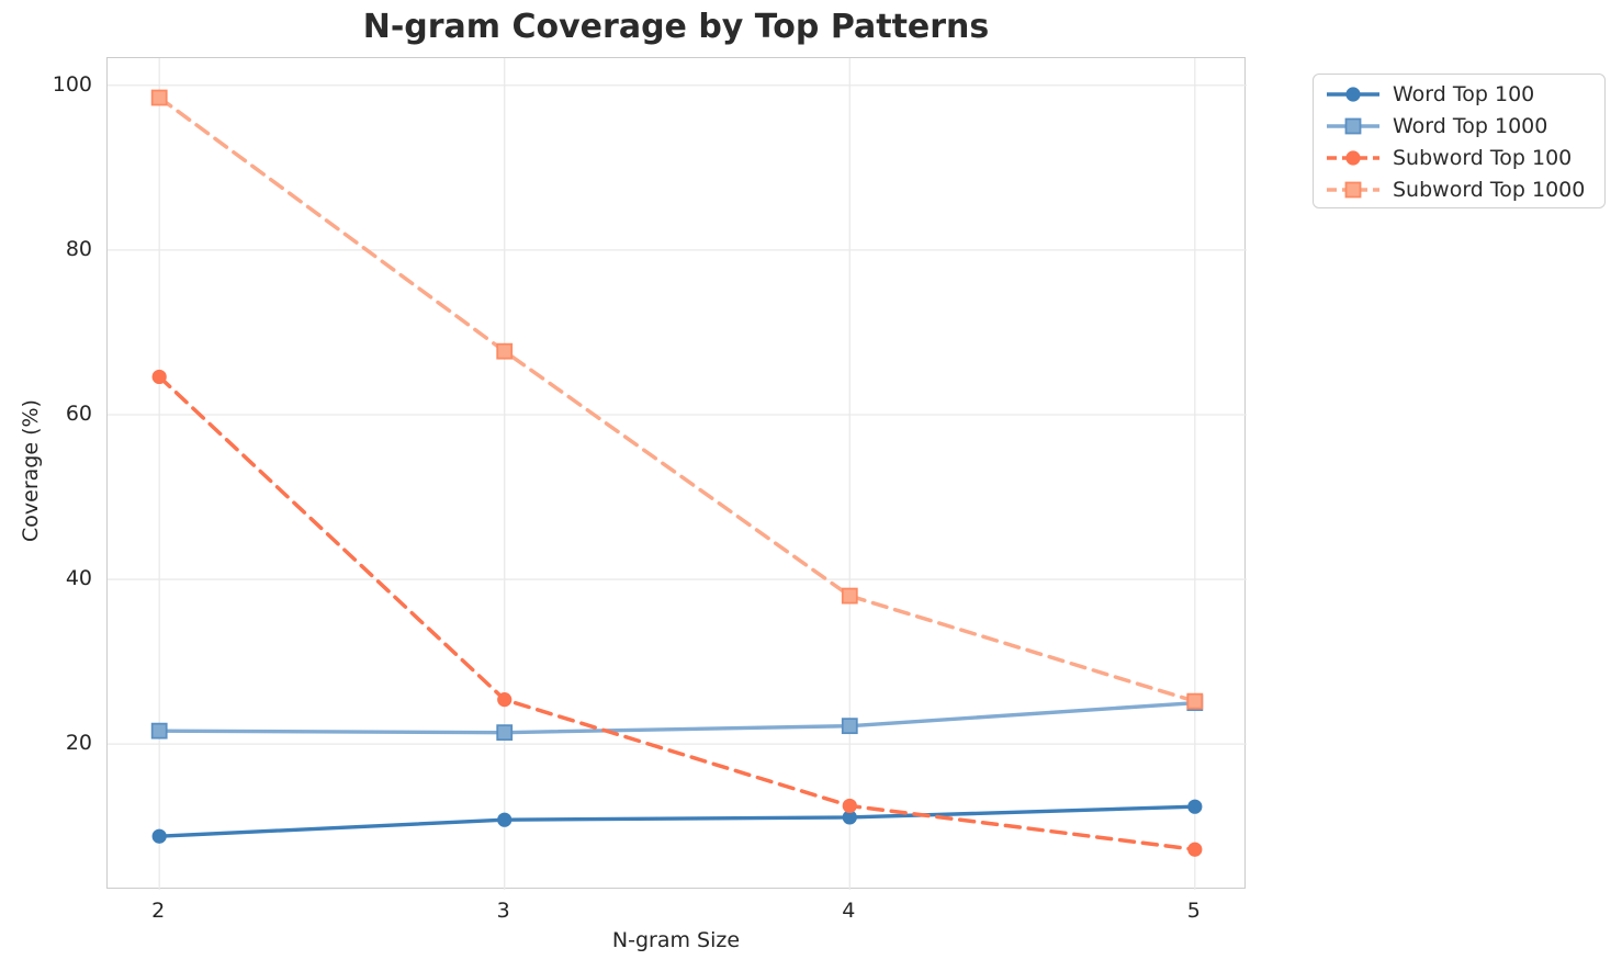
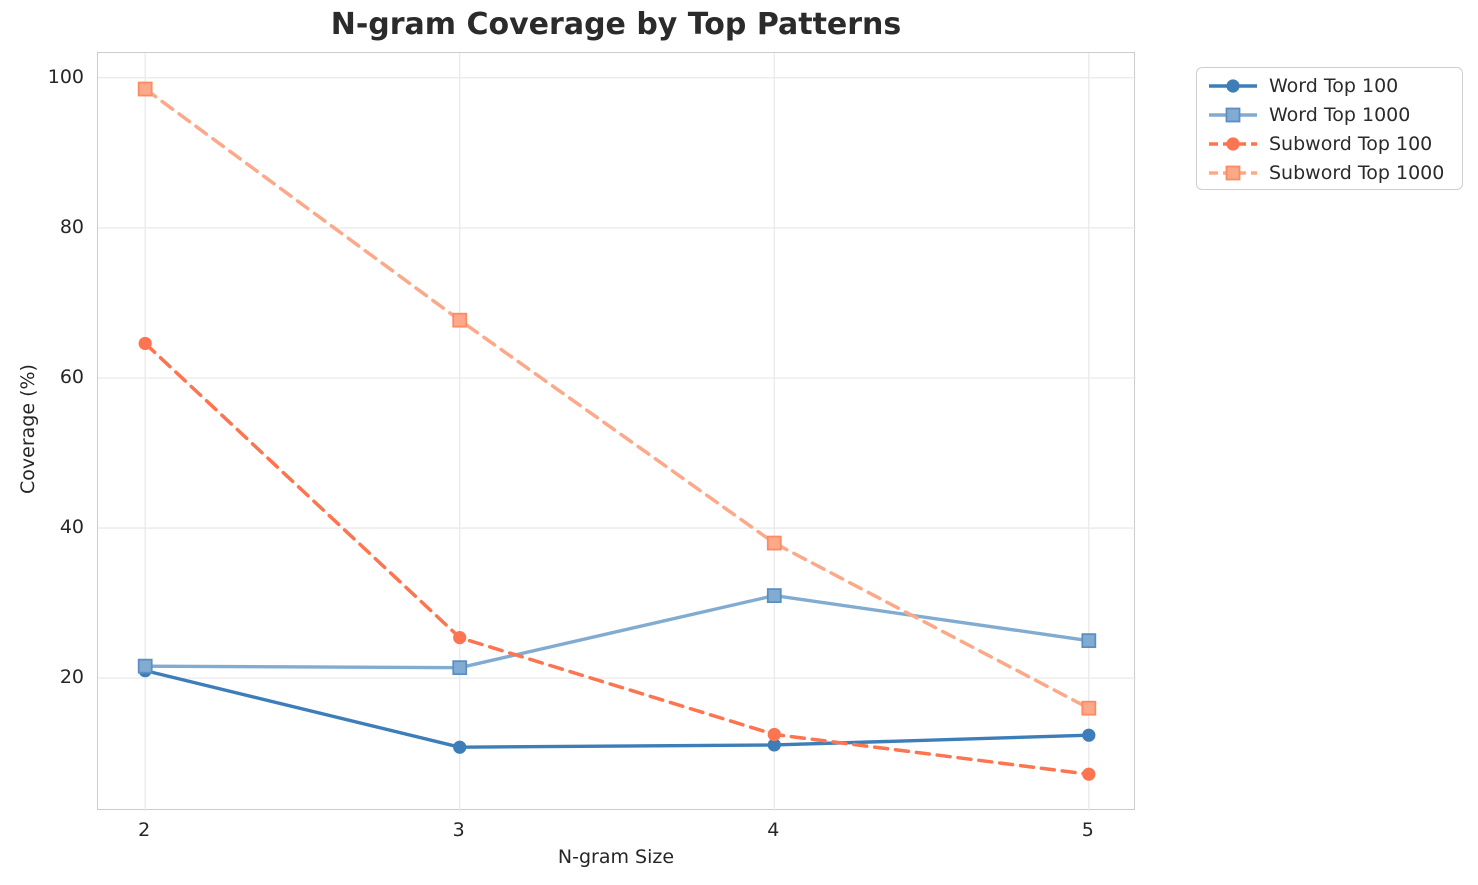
Word Top 100/2: 9 -> 21
Word Top 1000/4: 22 -> 31
Subword Top 1000/5: 25 -> 16
